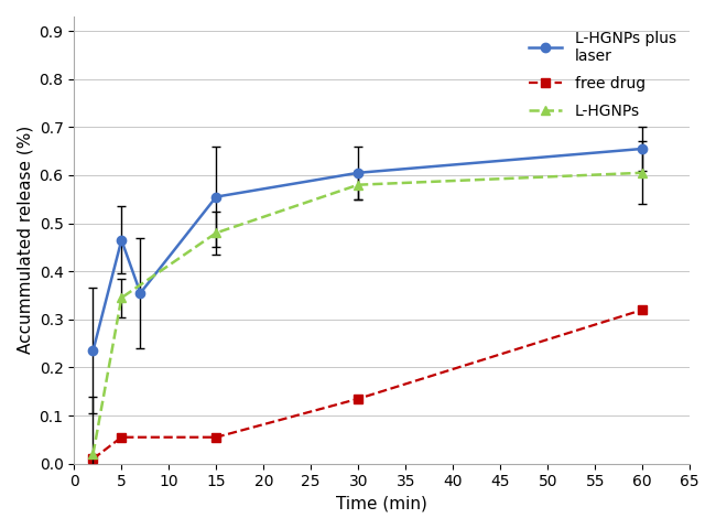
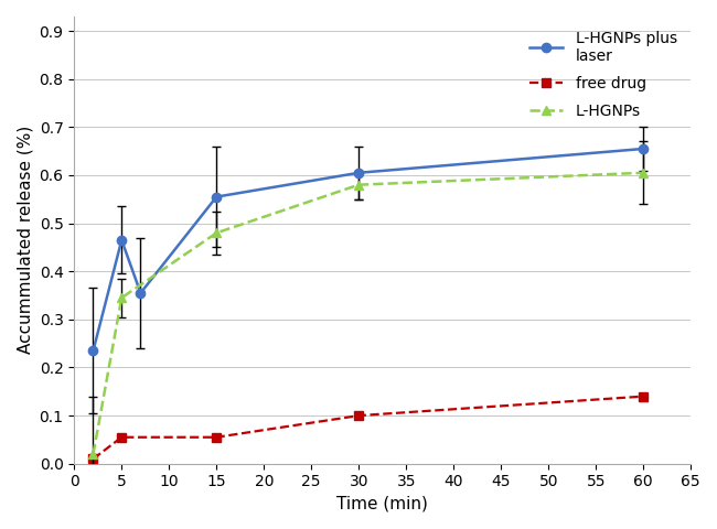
free drug/30: 0.135 -> 0.100
free drug/60: 0.320 -> 0.140
